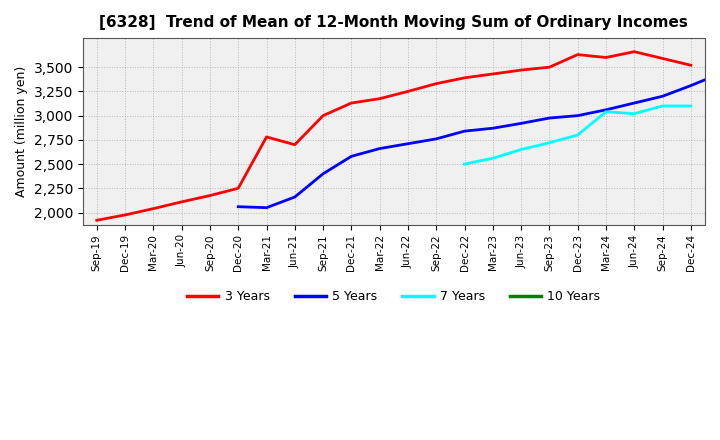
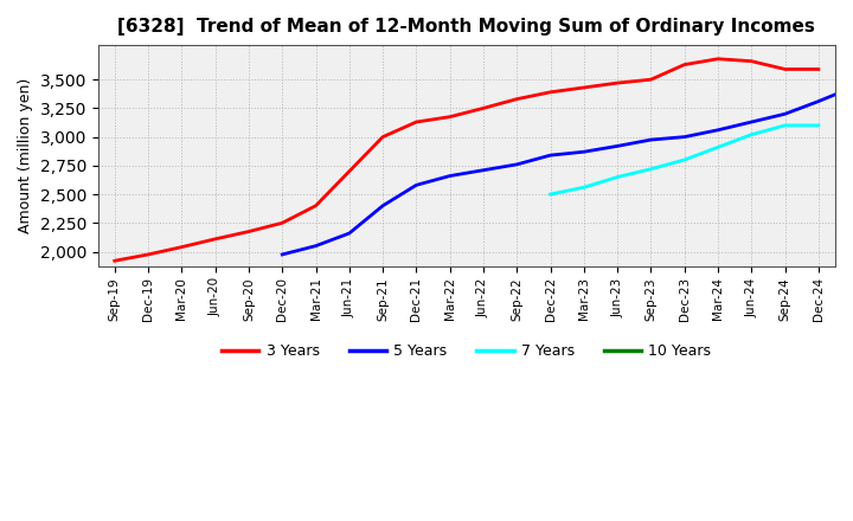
5 Years/Dec-20: 2,060 -> 1,980
3 Years/Mar-21: 2,780 -> 2,400
3 Years/Mar-24: 3,600 -> 3,680
7 Years/Mar-24: 3,040 -> 2,910
3 Years/Dec-24: 3,520 -> 3,590
